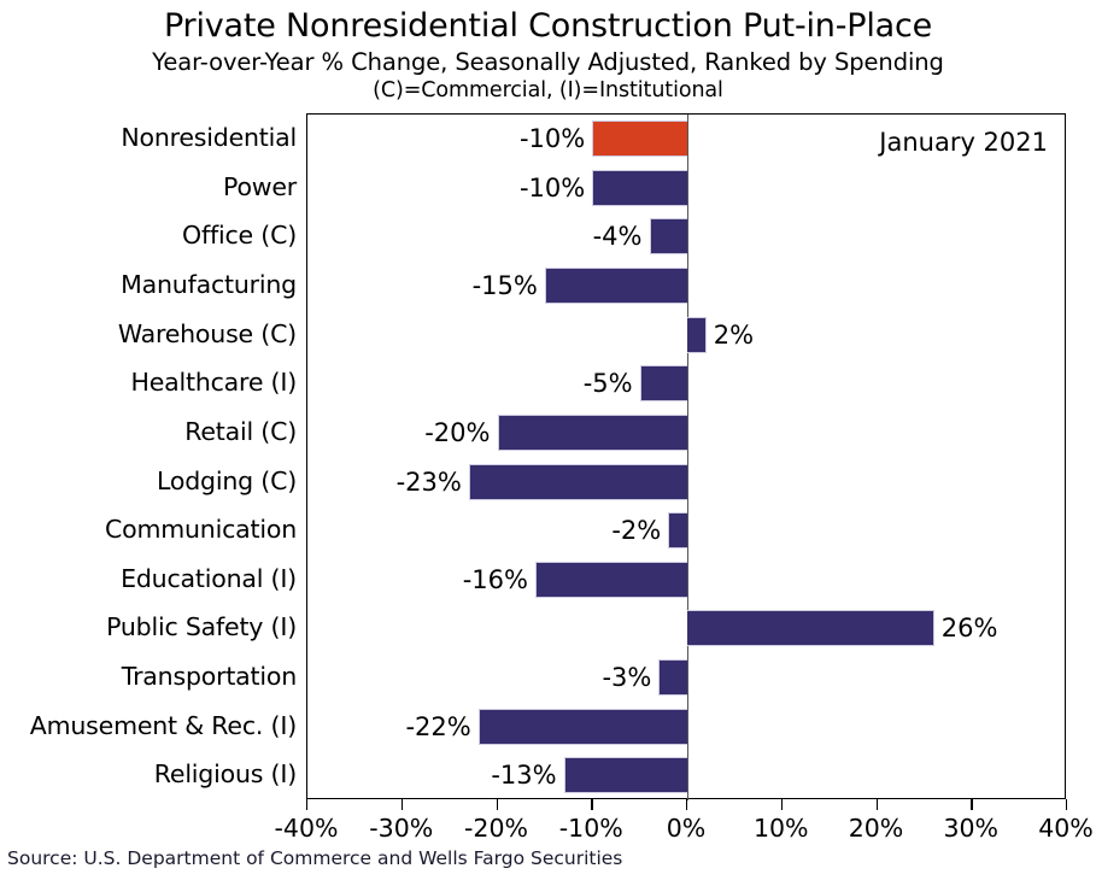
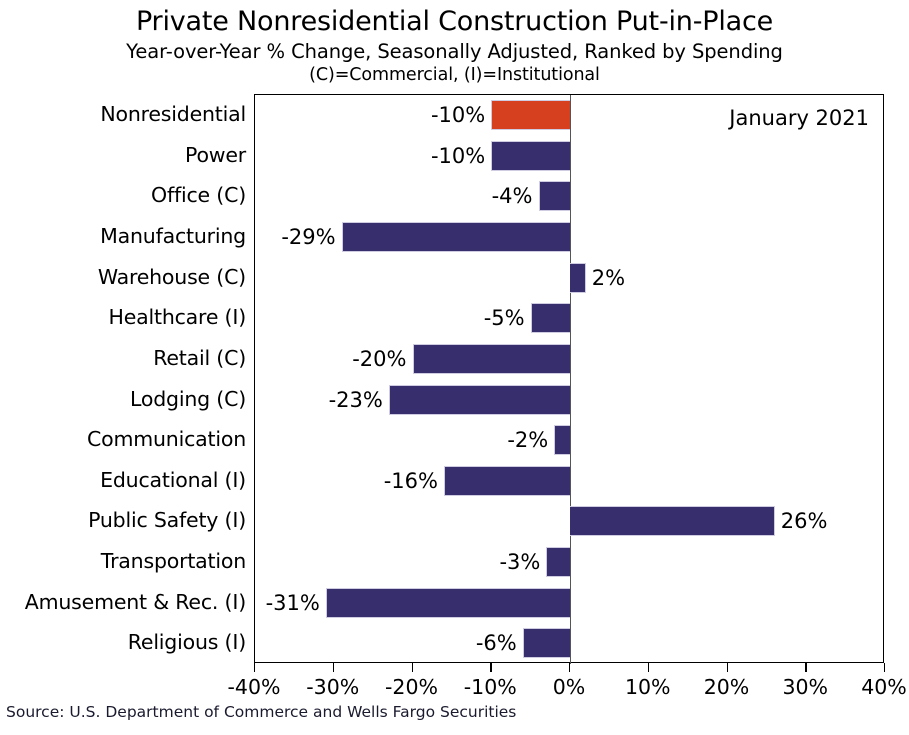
Manufacturing: -15% -> -29%
Amusement & Rec. (I): -22% -> -31%
Religious (I): -13% -> -6%
